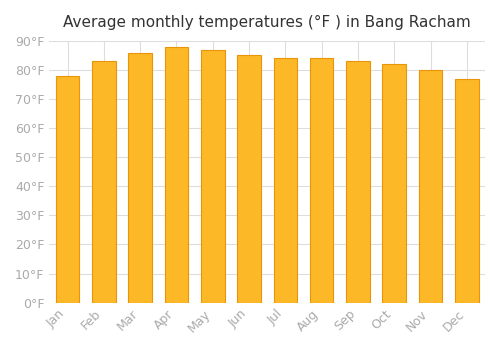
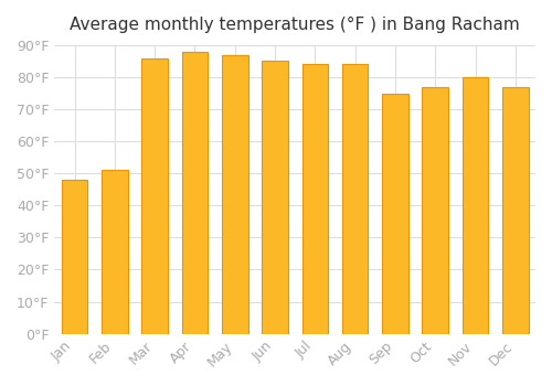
Jan: 78°F -> 48°F
Feb: 83°F -> 51°F
Sep: 83°F -> 75°F
Oct: 82°F -> 77°F
